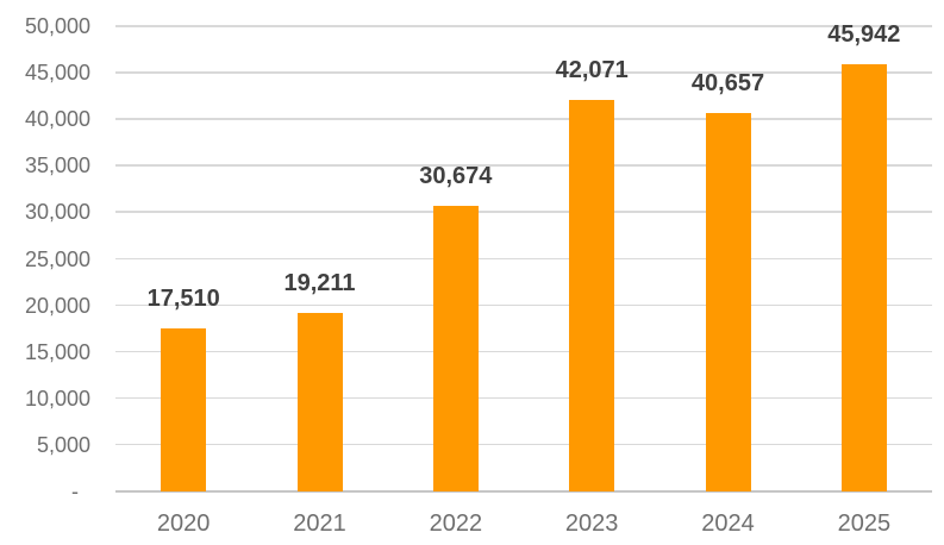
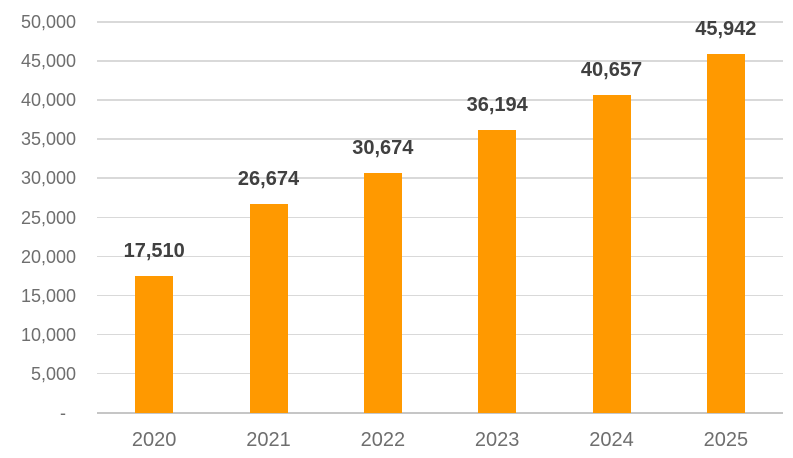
2021: 19,211 -> 26,674
2023: 42,071 -> 36,194
